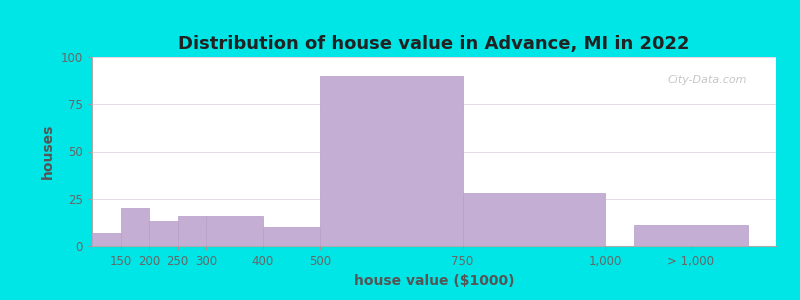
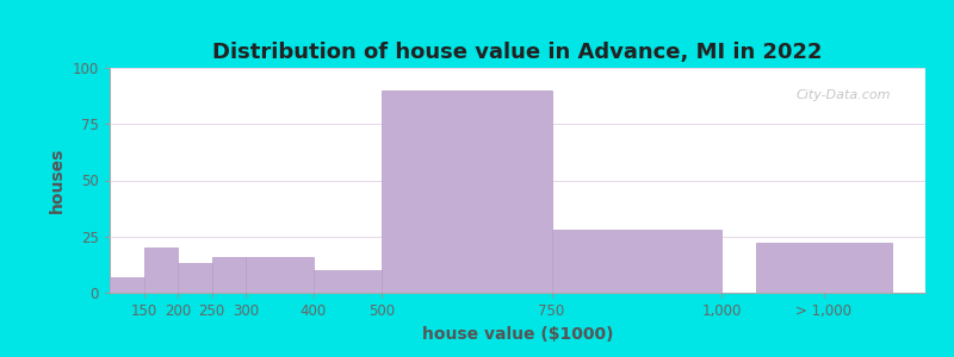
> 1,000: 11 -> 22
